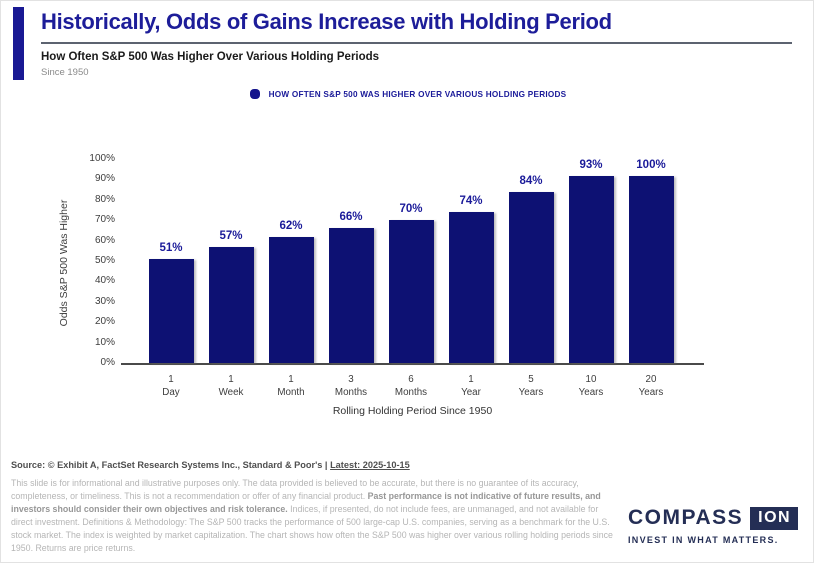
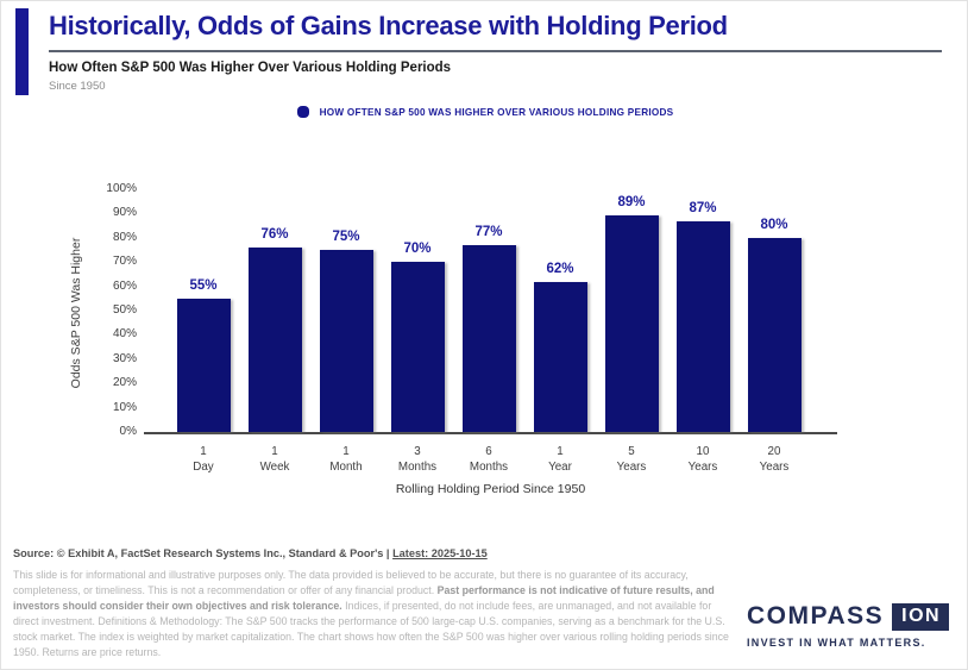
1 Day: 51% -> 55%
1 Week: 57% -> 76%
1 Month: 62% -> 75%
3 Months: 66% -> 70%
6 Months: 70% -> 77%
1 Year: 74% -> 62%
5 Years: 84% -> 89%
10 Years: 93% -> 87%
20 Years: 100% -> 80%
